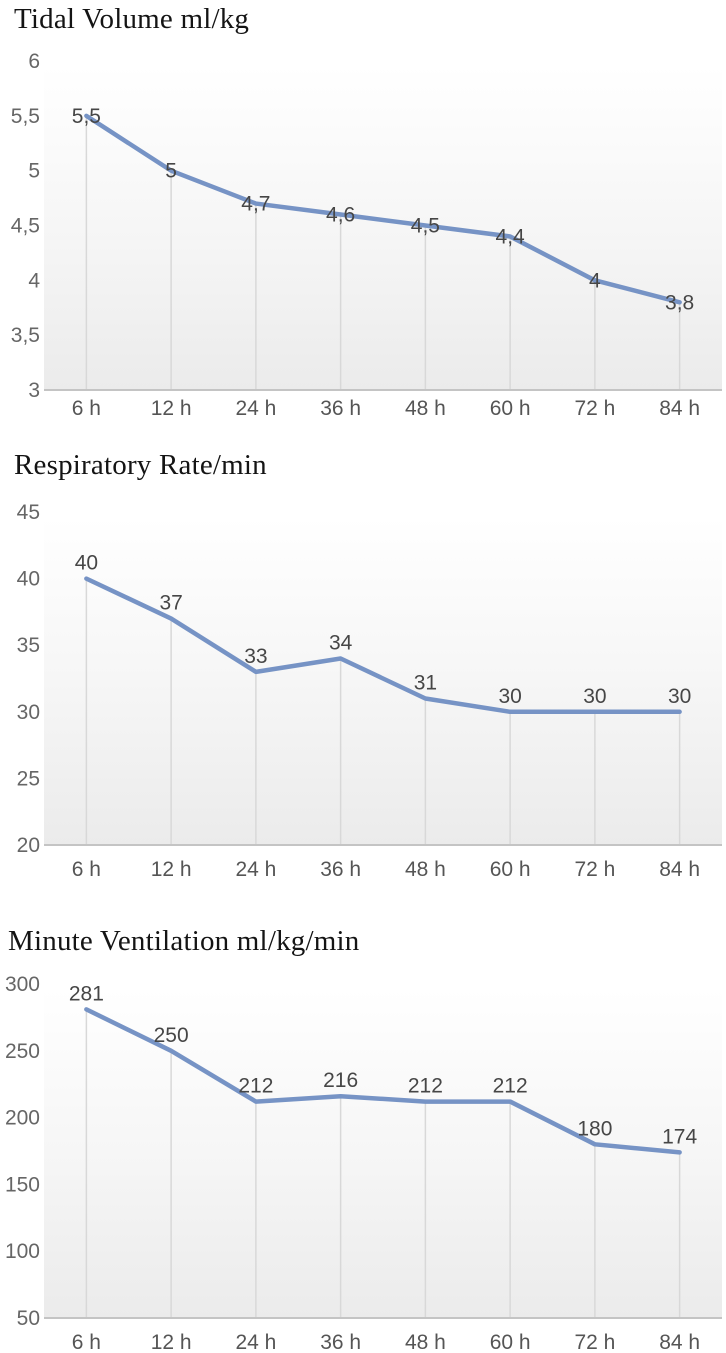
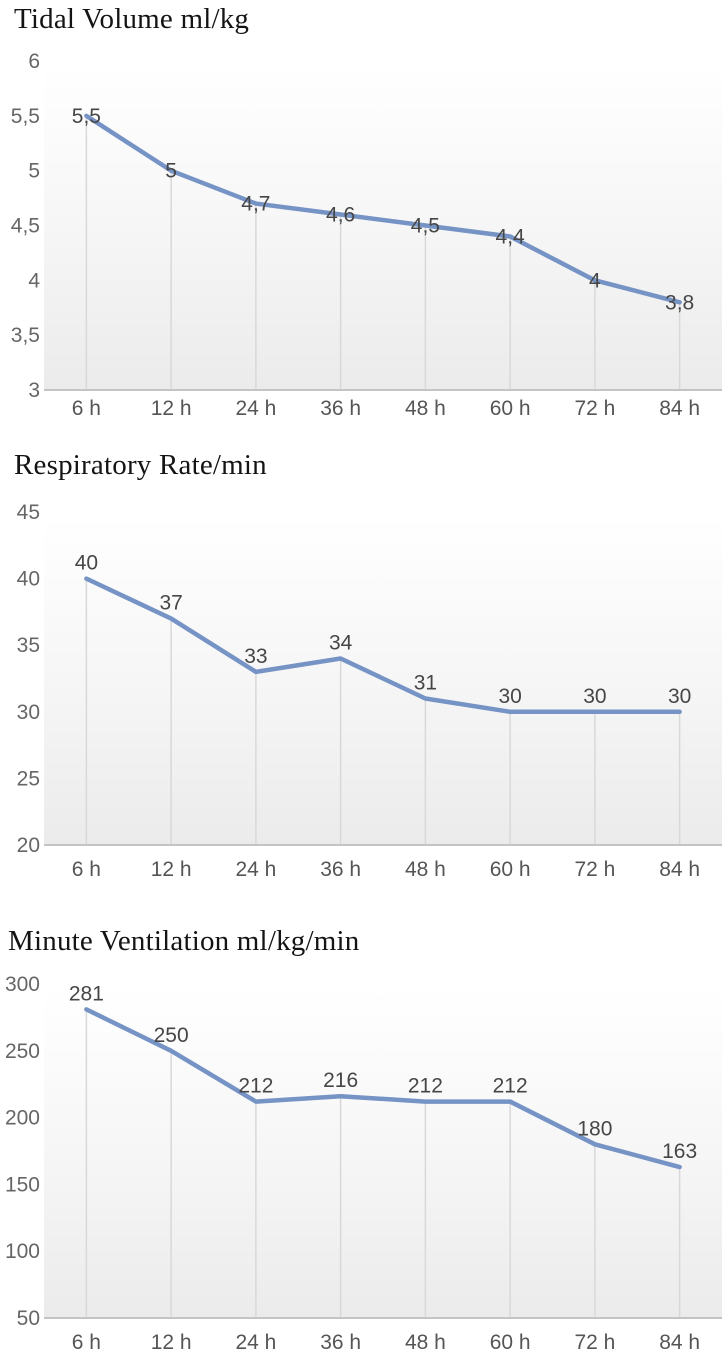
Minute Ventilation ml/kg/min/84 h: 174 -> 163
